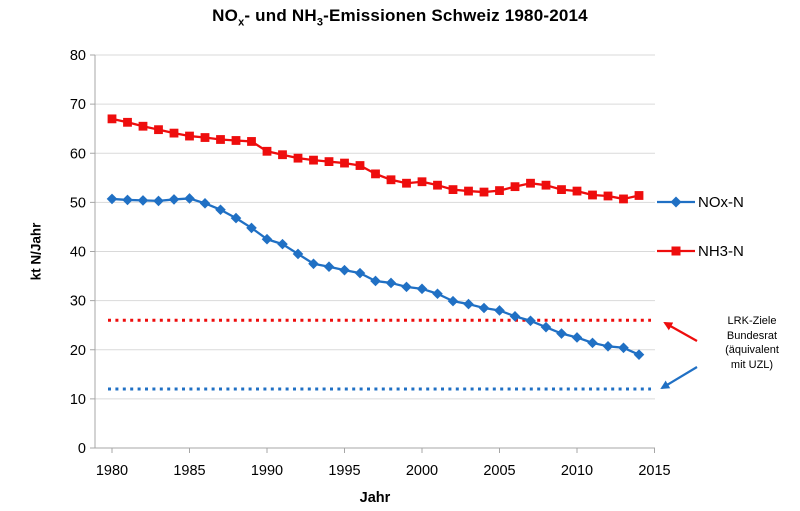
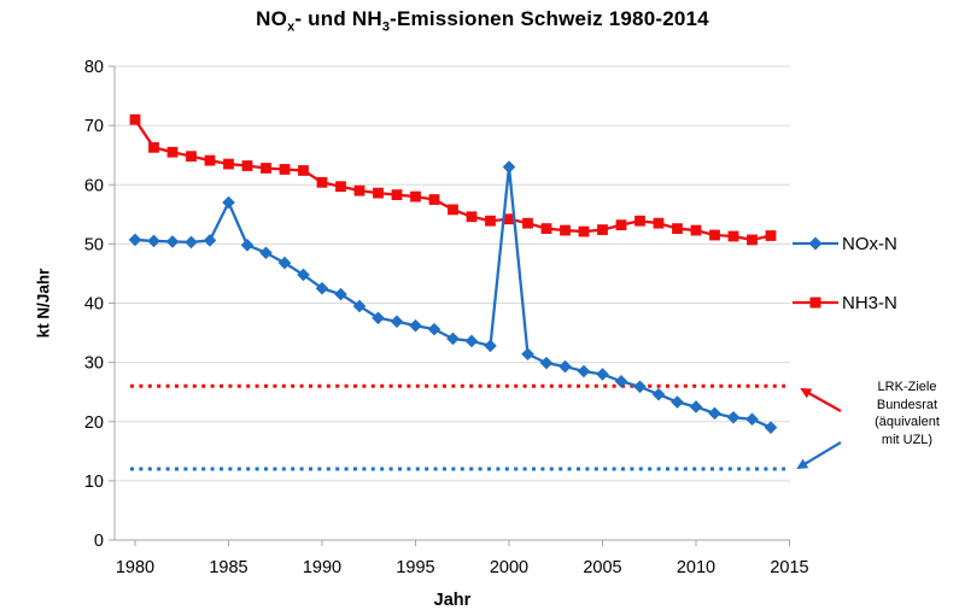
NH3-N/1980: 67 -> 71
NOx-N/1985: 51 -> 57
NOx-N/2000: 32 -> 63
